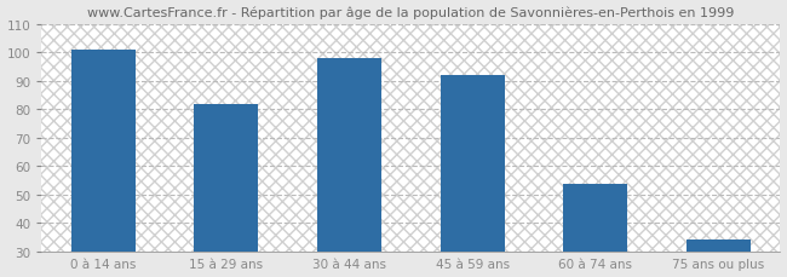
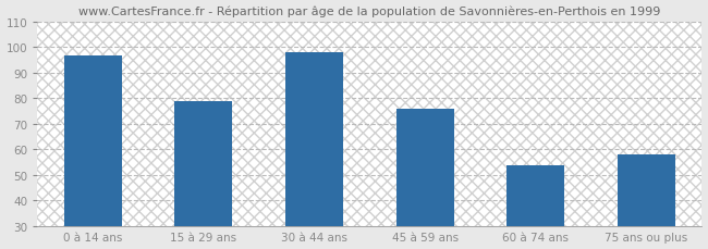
0 à 14 ans: 101 -> 97
15 à 29 ans: 82 -> 79
45 à 59 ans: 92 -> 76
75 ans ou plus: 34 -> 58
